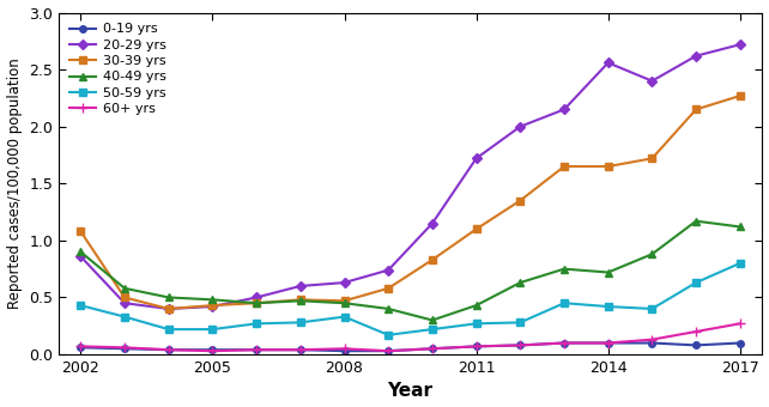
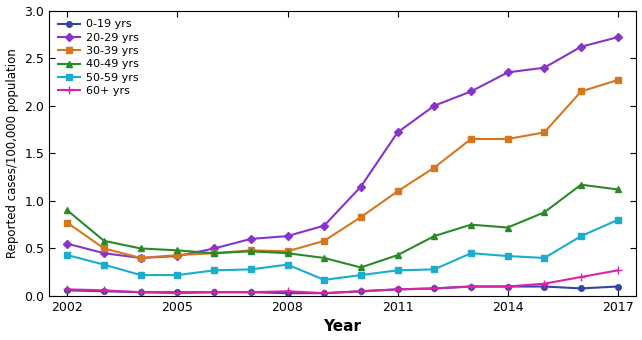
20-29 yrs/2002: 0.86 -> 0.55
30-39 yrs/2002: 1.08 -> 0.77
20-29 yrs/2014: 2.56 -> 2.35
